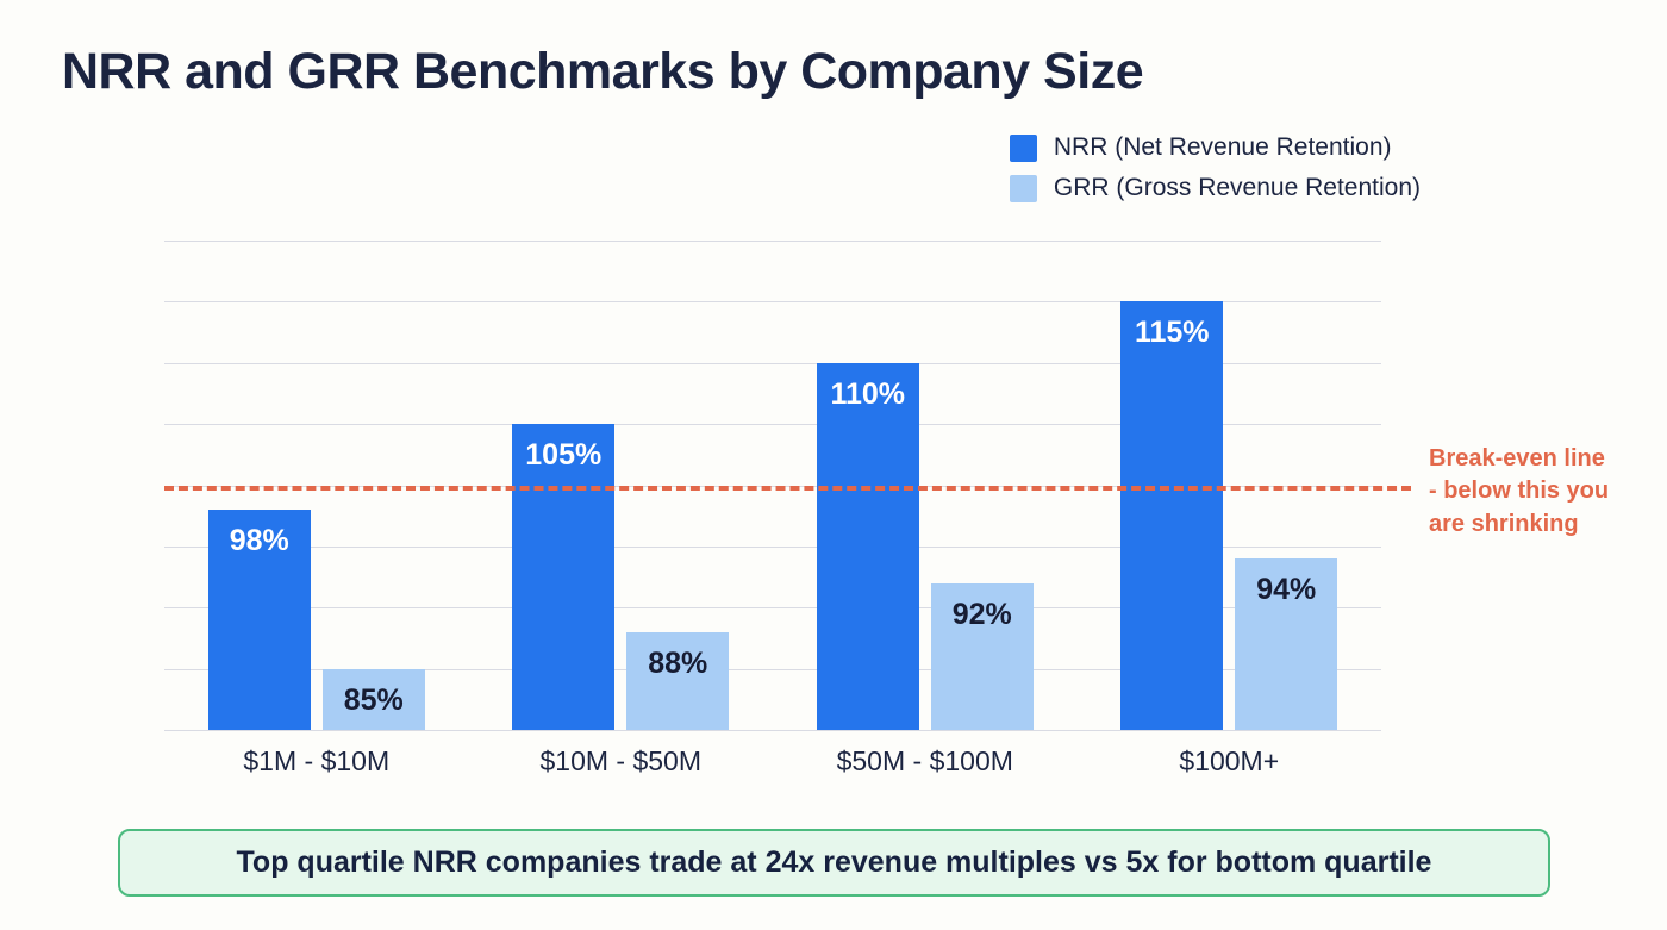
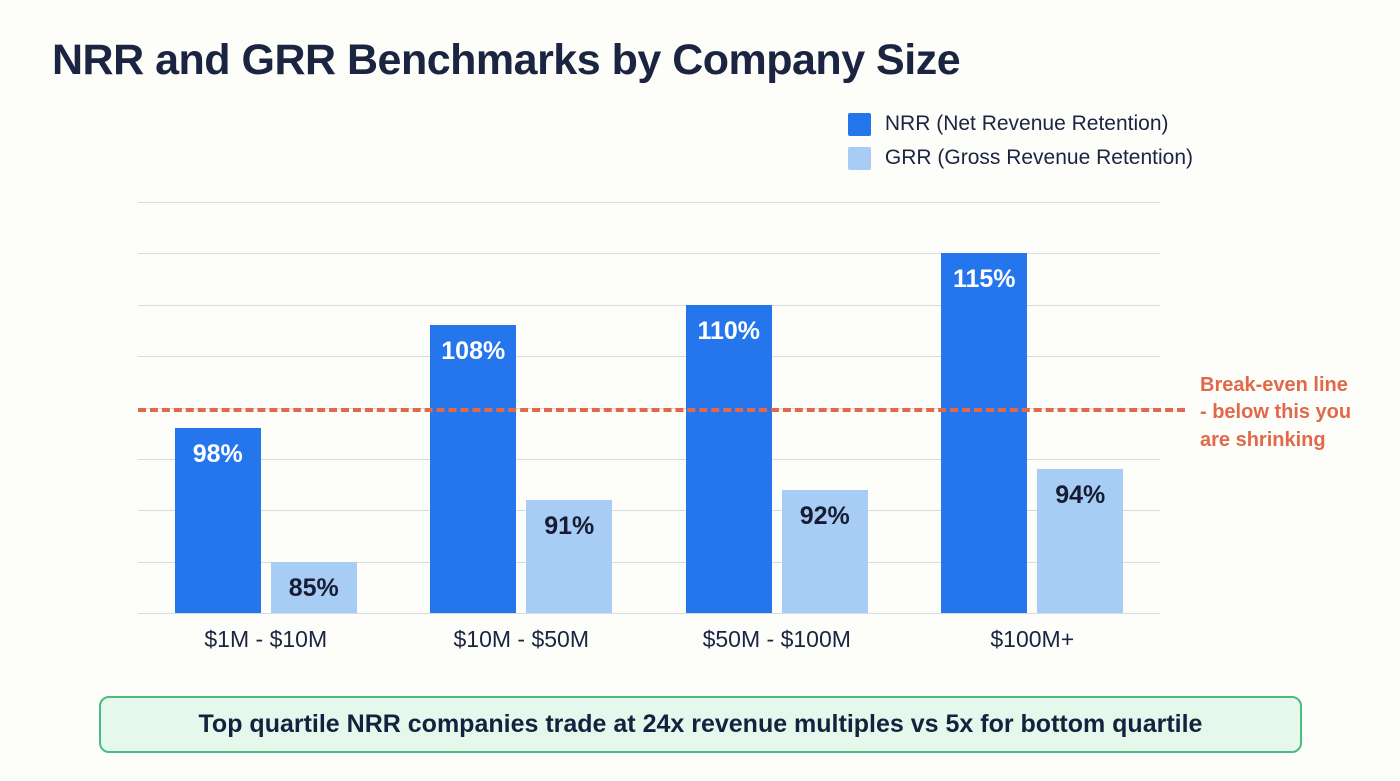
NRR (Net Revenue Retention)/$10M - $50M: 105% -> 108%
GRR (Gross Revenue Retention)/$10M - $50M: 88% -> 91%
